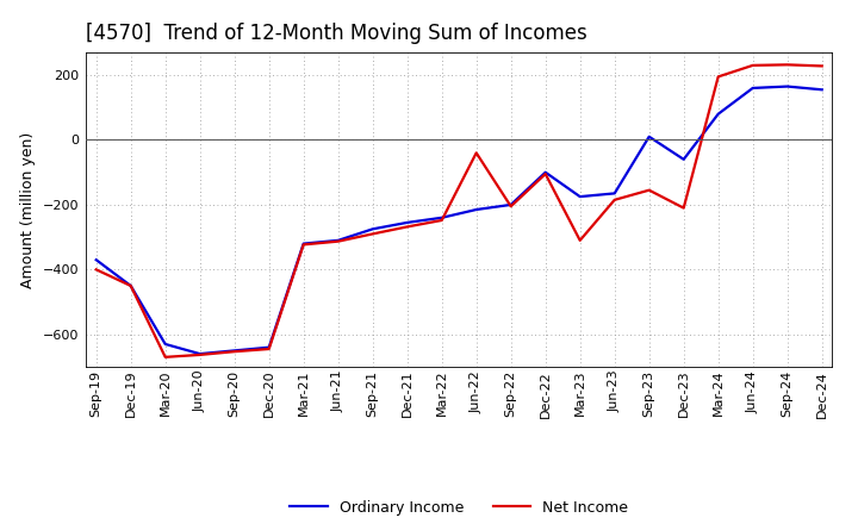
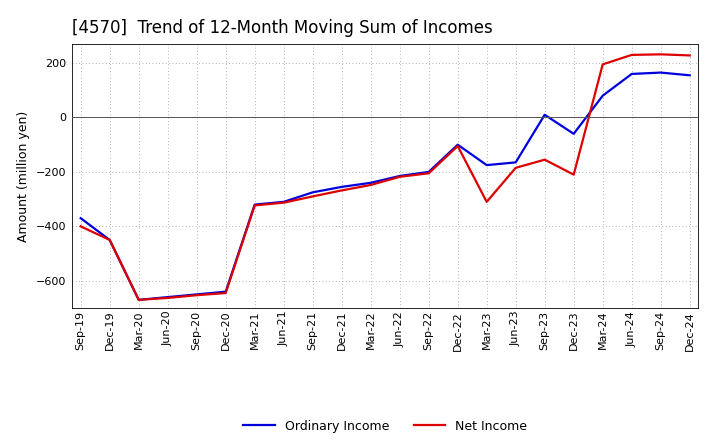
Ordinary Income/Mar-20: -630 -> -670
Net Income/Jun-22: -40 -> -218
